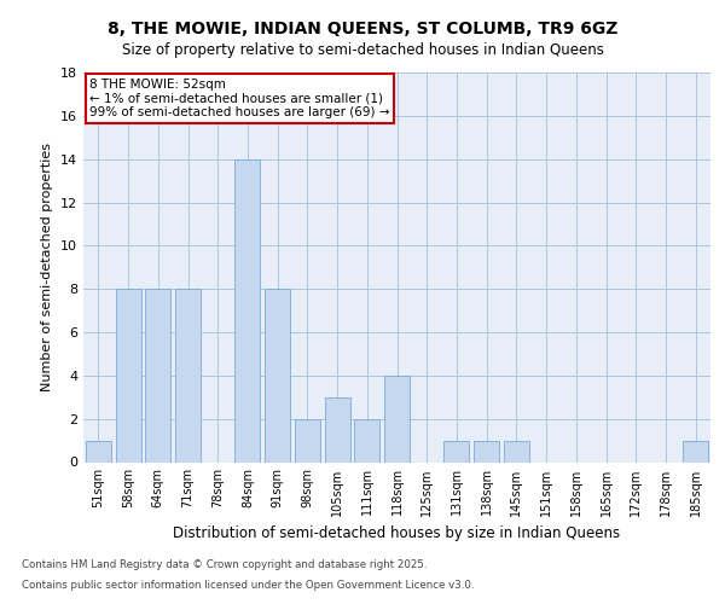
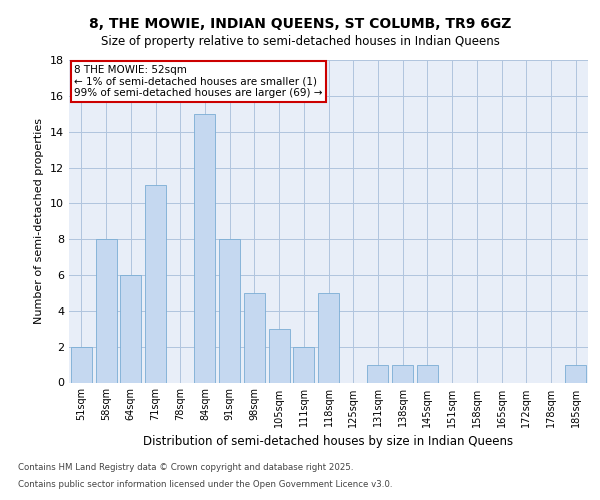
51sqm: 1 -> 2
64sqm: 8 -> 6
71sqm: 8 -> 11
84sqm: 14 -> 15
98sqm: 2 -> 5
118sqm: 4 -> 5
